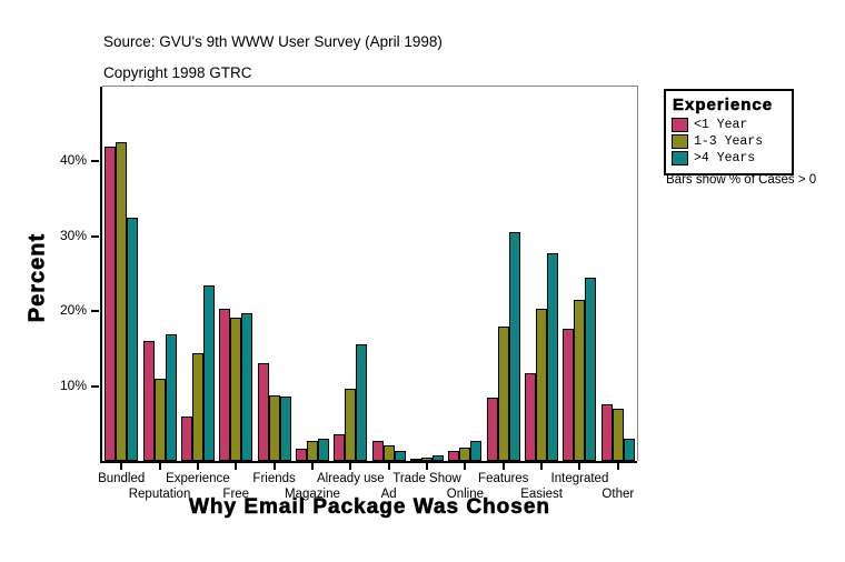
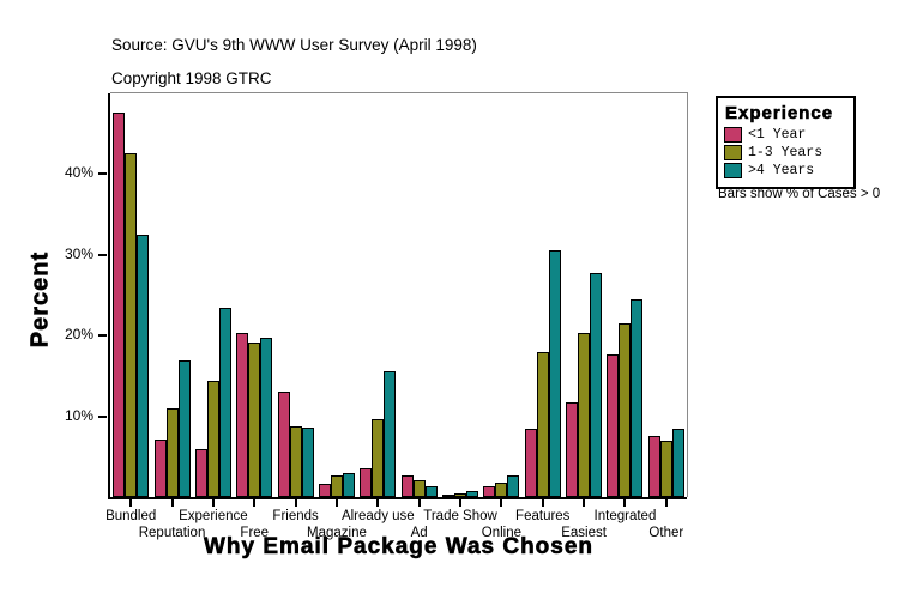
<1 Year/Bundled: 42% -> 48%
<1 Year/Reputation: 16% -> 7%
>4 Years/Other: 3% -> 8%
